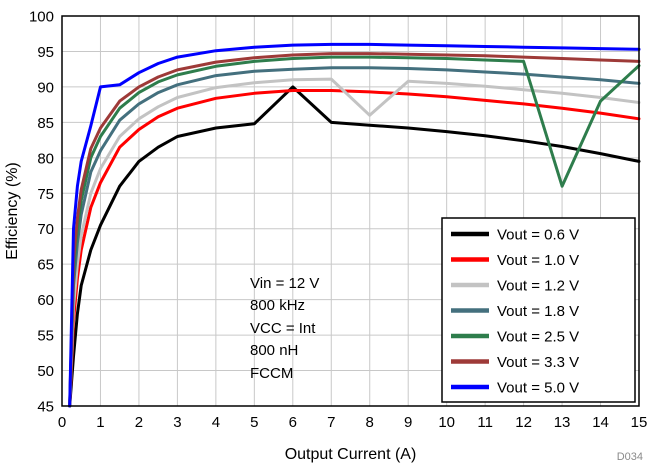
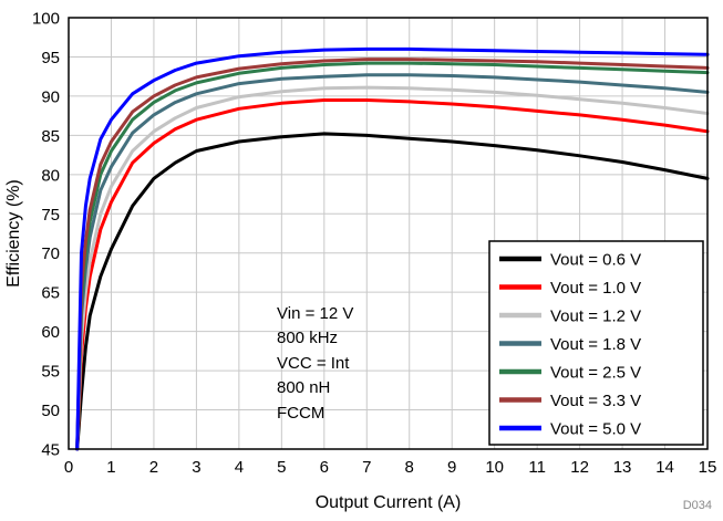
Vout = 5.0 V/1: 90 -> 87
Vout = 0.6 V/6: 90 -> 85
Vout = 1.2 V/8: 86 -> 91
Vout = 2.5 V/13: 76 -> 93
Vout = 2.5 V/14: 88 -> 93
